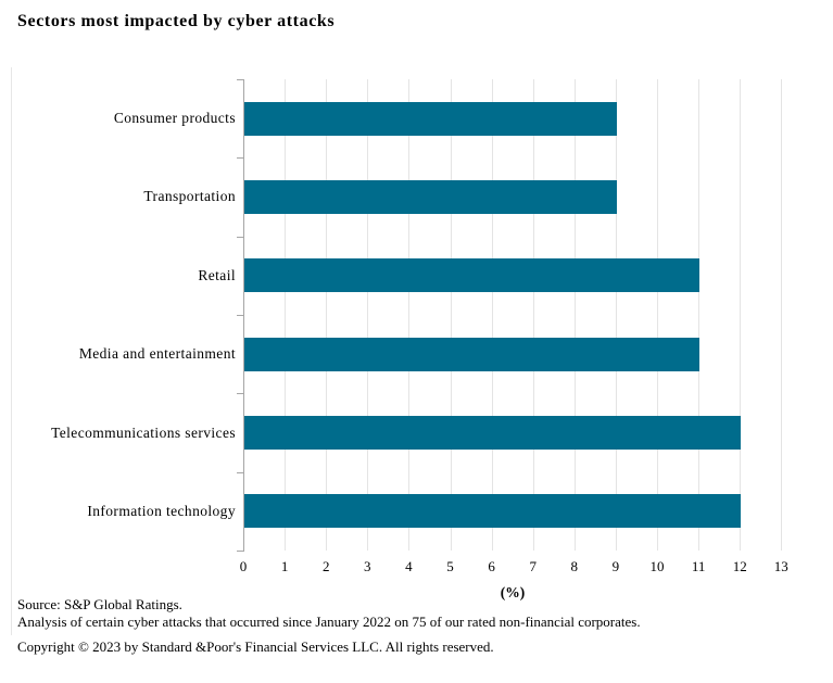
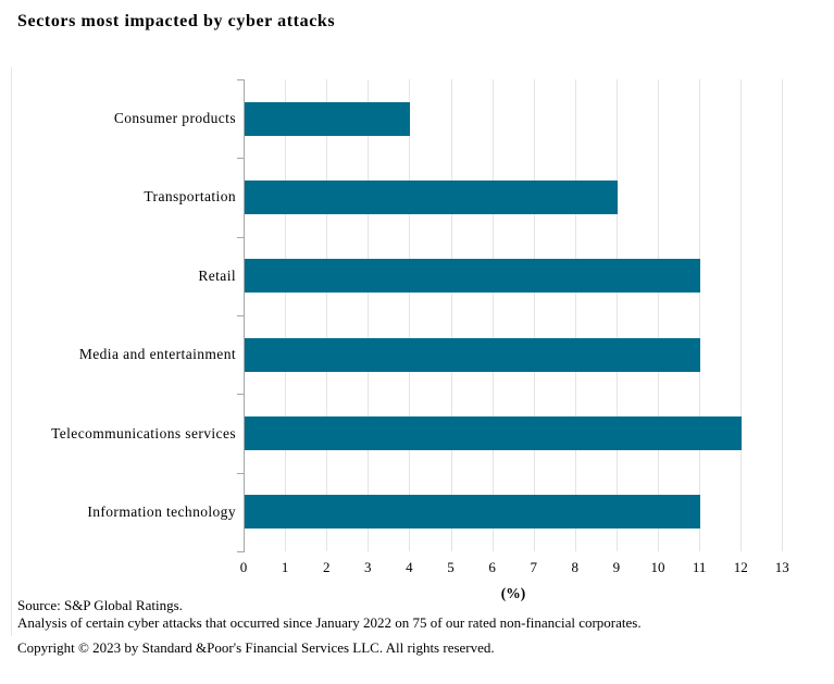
Consumer products: 9 -> 4
Information technology: 12 -> 11
